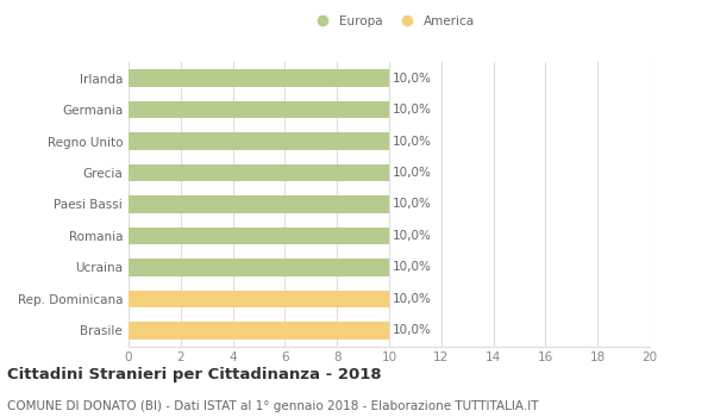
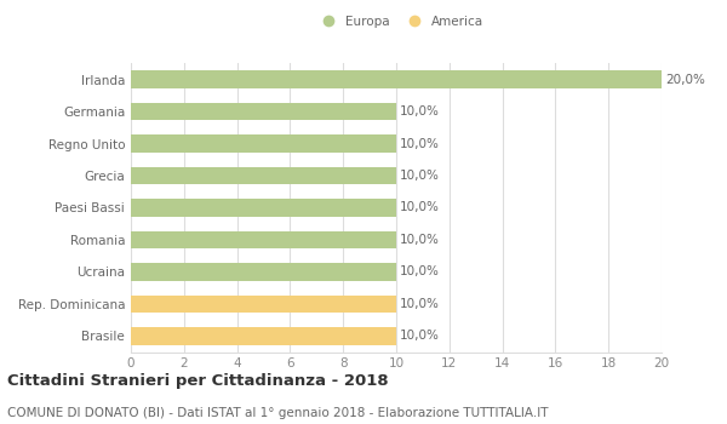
Irlanda: 10,0% -> 20,0%
